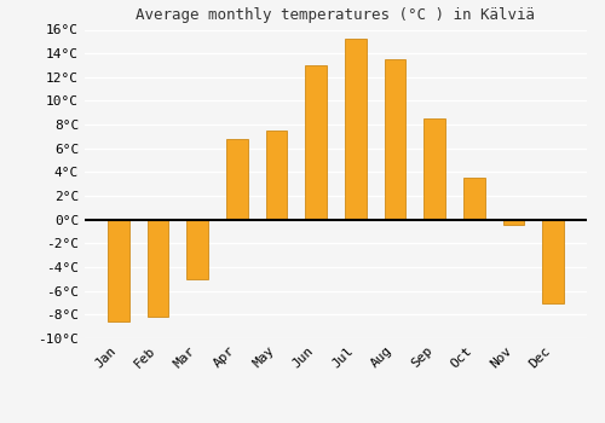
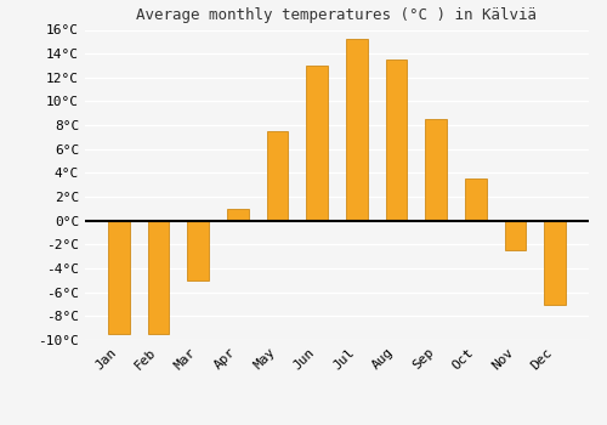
Jan: -8.6°C -> -9.5°C
Feb: -8.2°C -> -9.5°C
Apr: 6.8°C -> 1.0°C
Nov: -0.4°C -> -2.5°C
